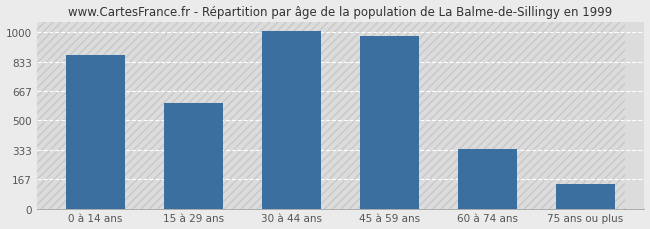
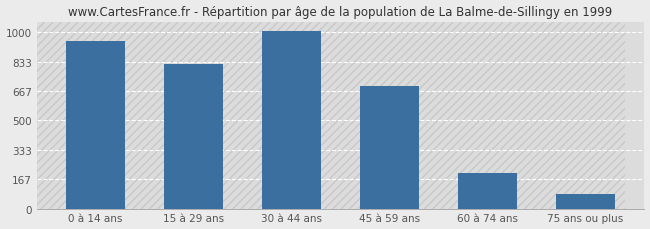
0 à 14 ans: 870 -> 950
15 à 29 ans: 600 -> 820
45 à 59 ans: 980 -> 700
60 à 74 ans: 340 -> 200
75 ans ou plus: 140 -> 80
